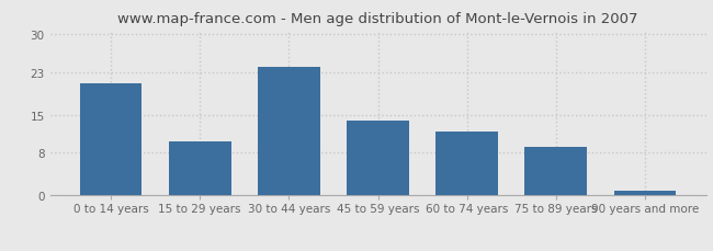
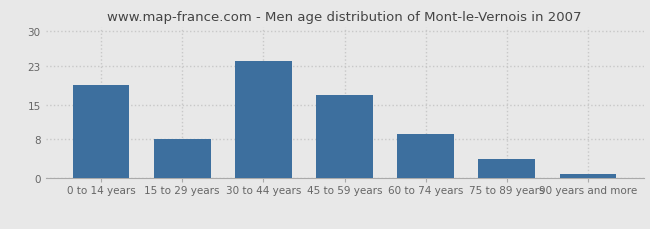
0 to 14 years: 21 -> 19
15 to 29 years: 10 -> 8
45 to 59 years: 14 -> 17
60 to 74 years: 12 -> 9
75 to 89 years: 9 -> 4
